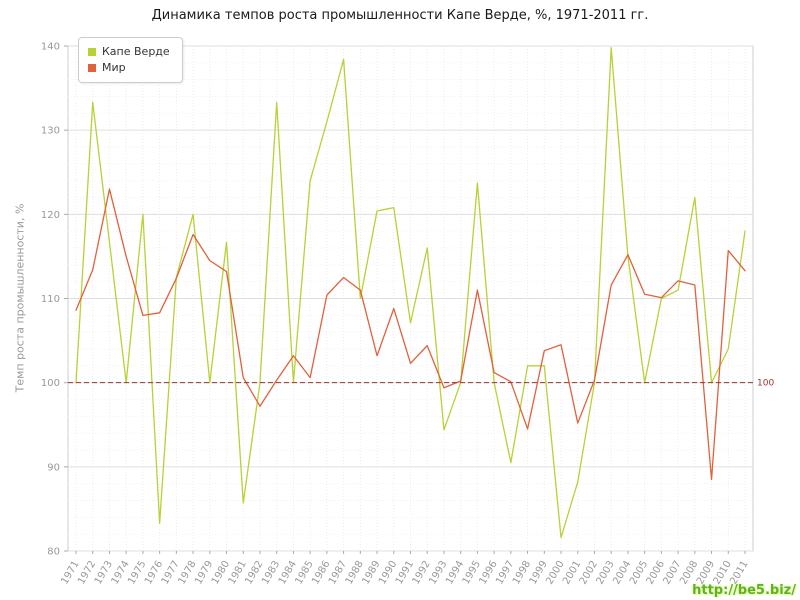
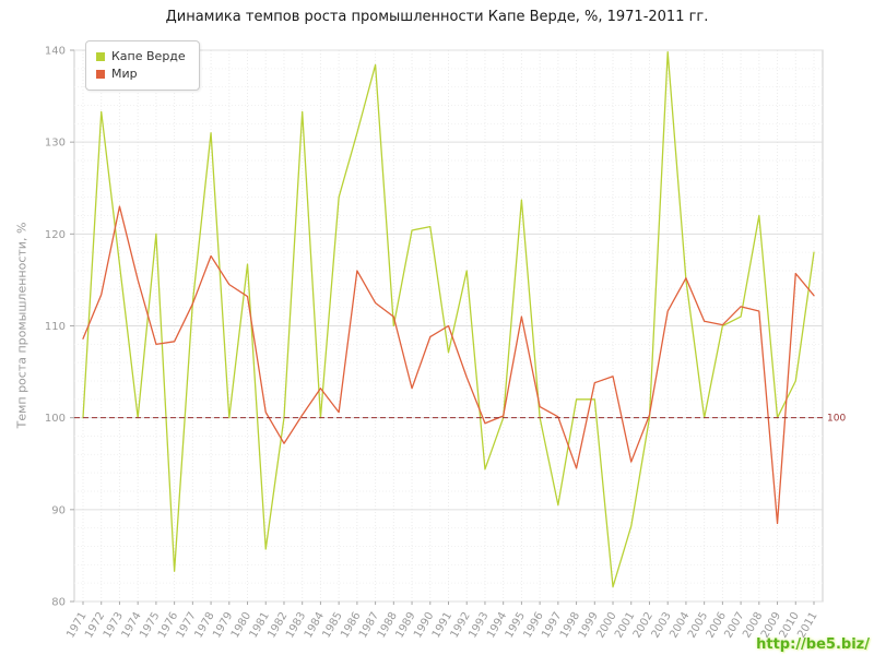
Капе Верде/1978: 120 -> 131
Мир/1986: 110 -> 116
Мир/1991: 102 -> 110
